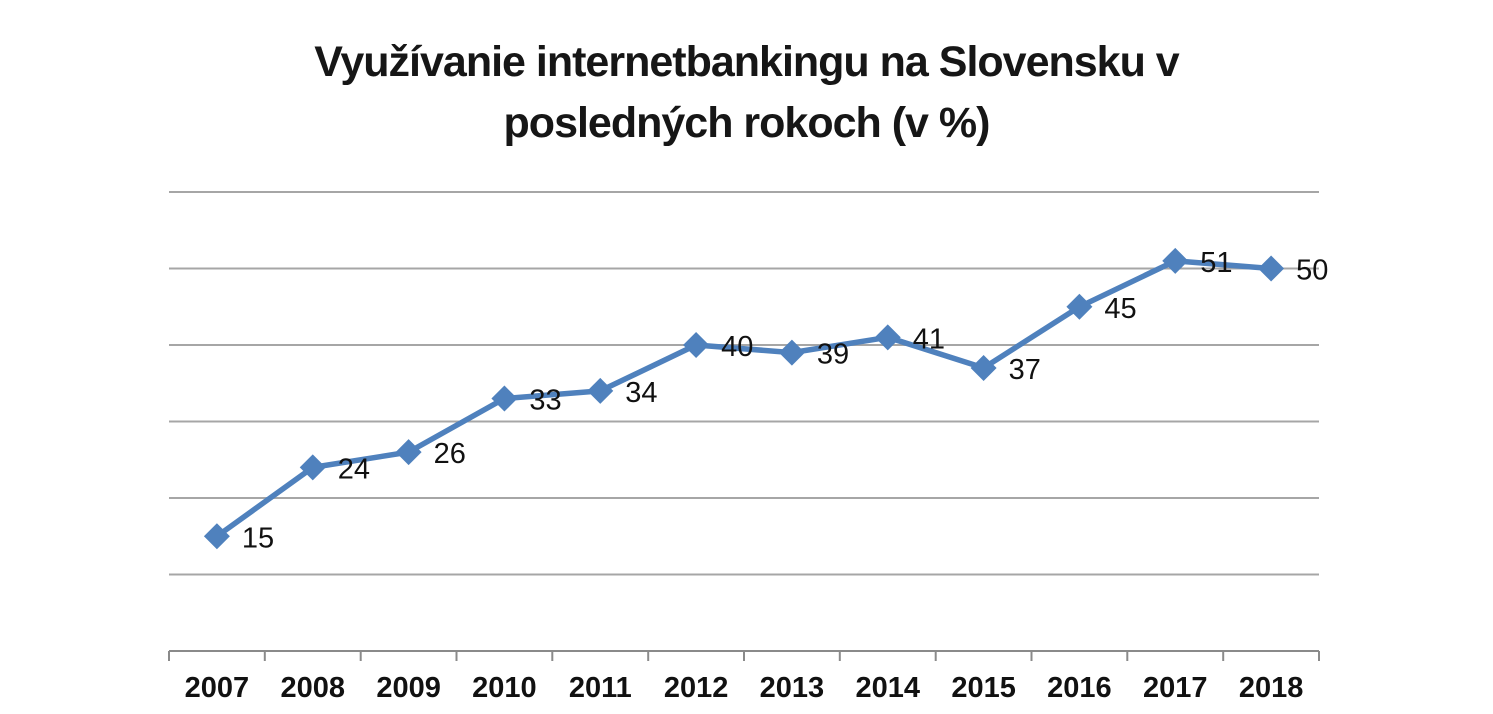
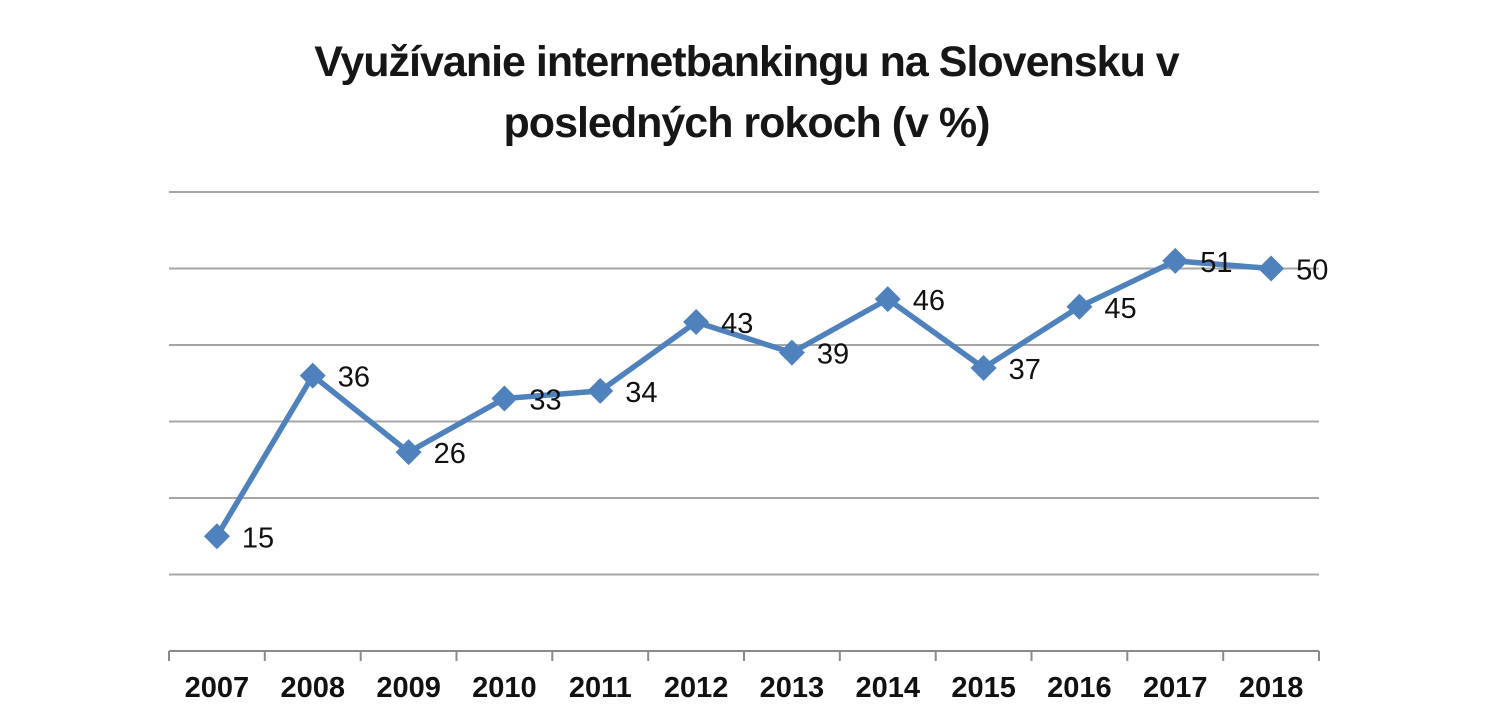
2008: 24 -> 36
2012: 40 -> 43
2014: 41 -> 46
